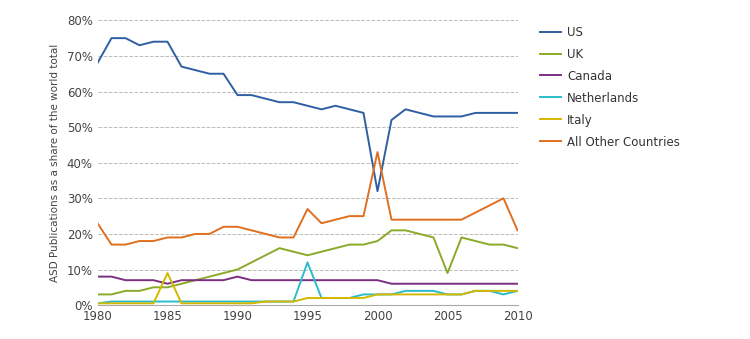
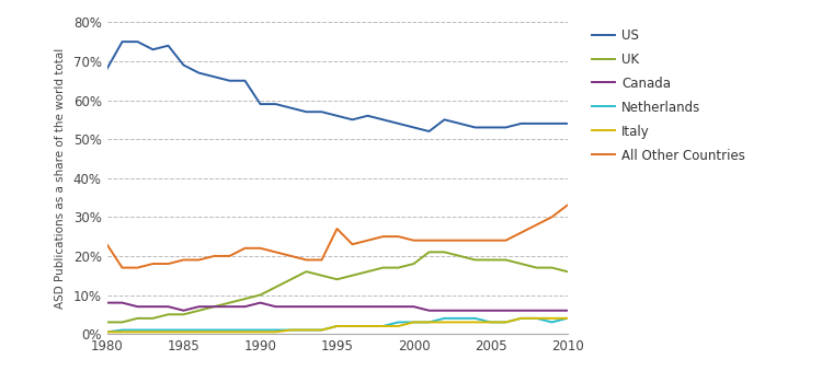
US/1985: 74% -> 69%
Italy/1985: 9.0% -> 0.5%
Netherlands/1995: 12.0% -> 2.0%
US/2000: 32% -> 53%
All Other Countries/2000: 43% -> 24%
UK/2005: 9% -> 19%
All Other Countries/2010: 21% -> 33%
